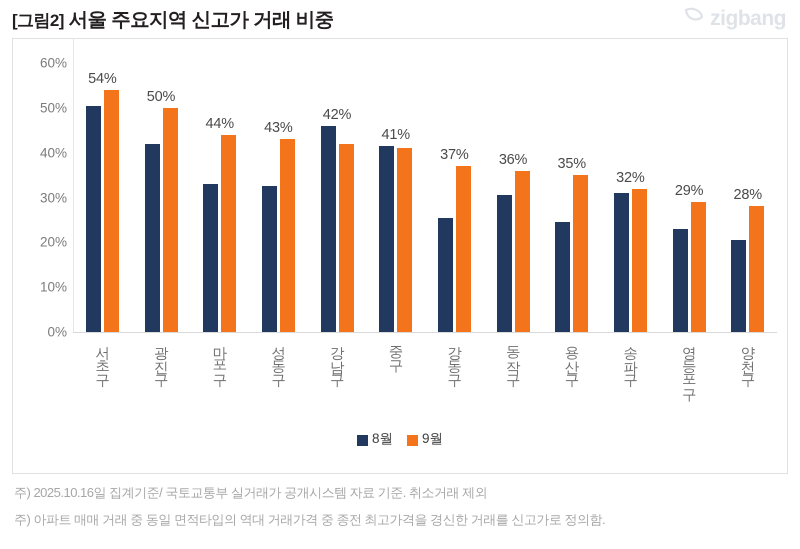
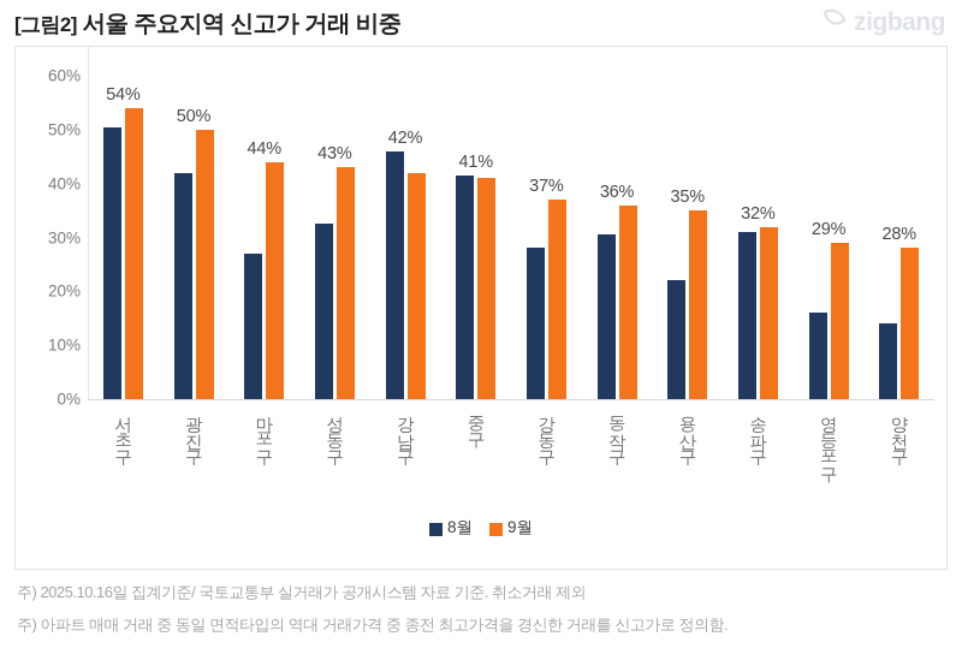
8월/마포구: 33% -> 27%
8월/강동구: 26% -> 28%
8월/용산구: 24% -> 22%
8월/영등포구: 23% -> 16%
8월/양천구: 20% -> 14%
